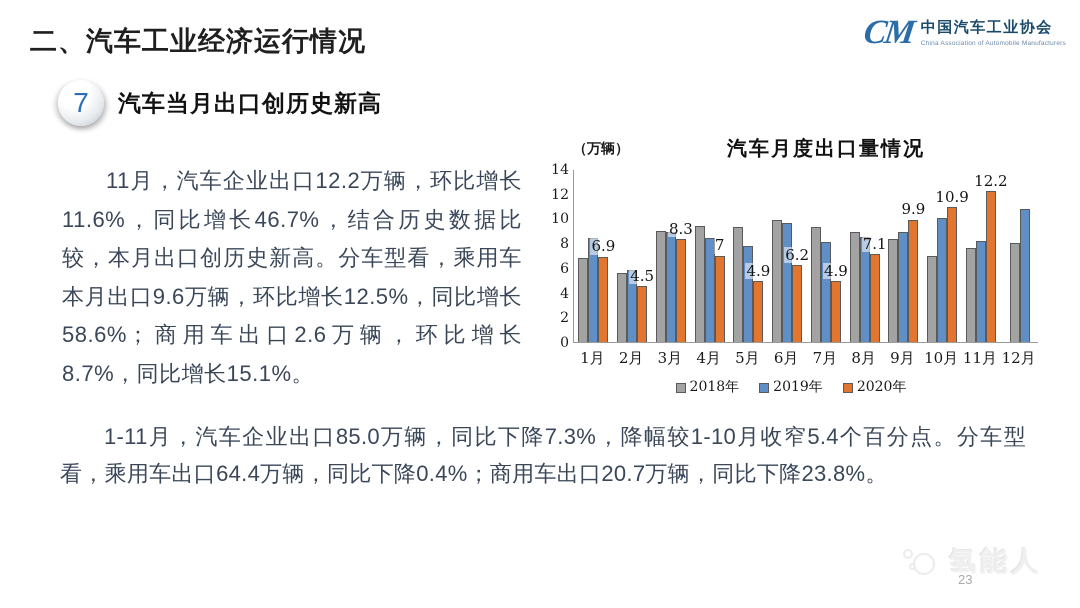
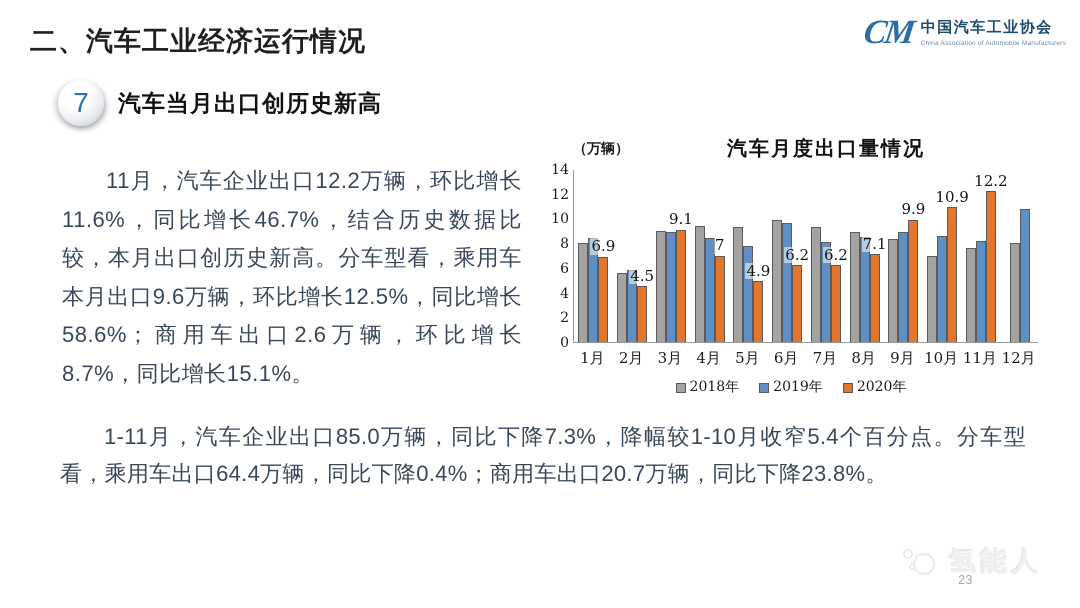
2018年/1月: 6.8 -> 8.0
2020年/3月: 8.3 -> 9.1
2020年/7月: 4.9 -> 6.2
2019年/10月: 10.0 -> 8.6
